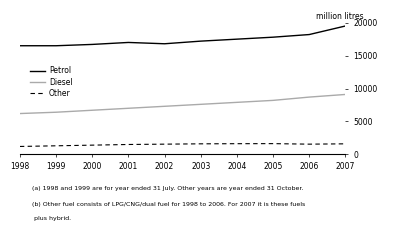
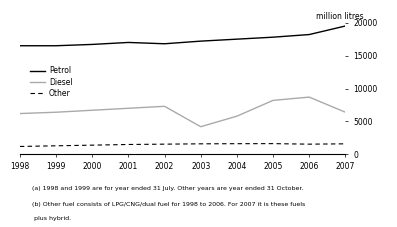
Diesel/2003: 7600 -> 4200
Diesel/2004: 7900 -> 5800
Diesel/2007: 9100 -> 6400
